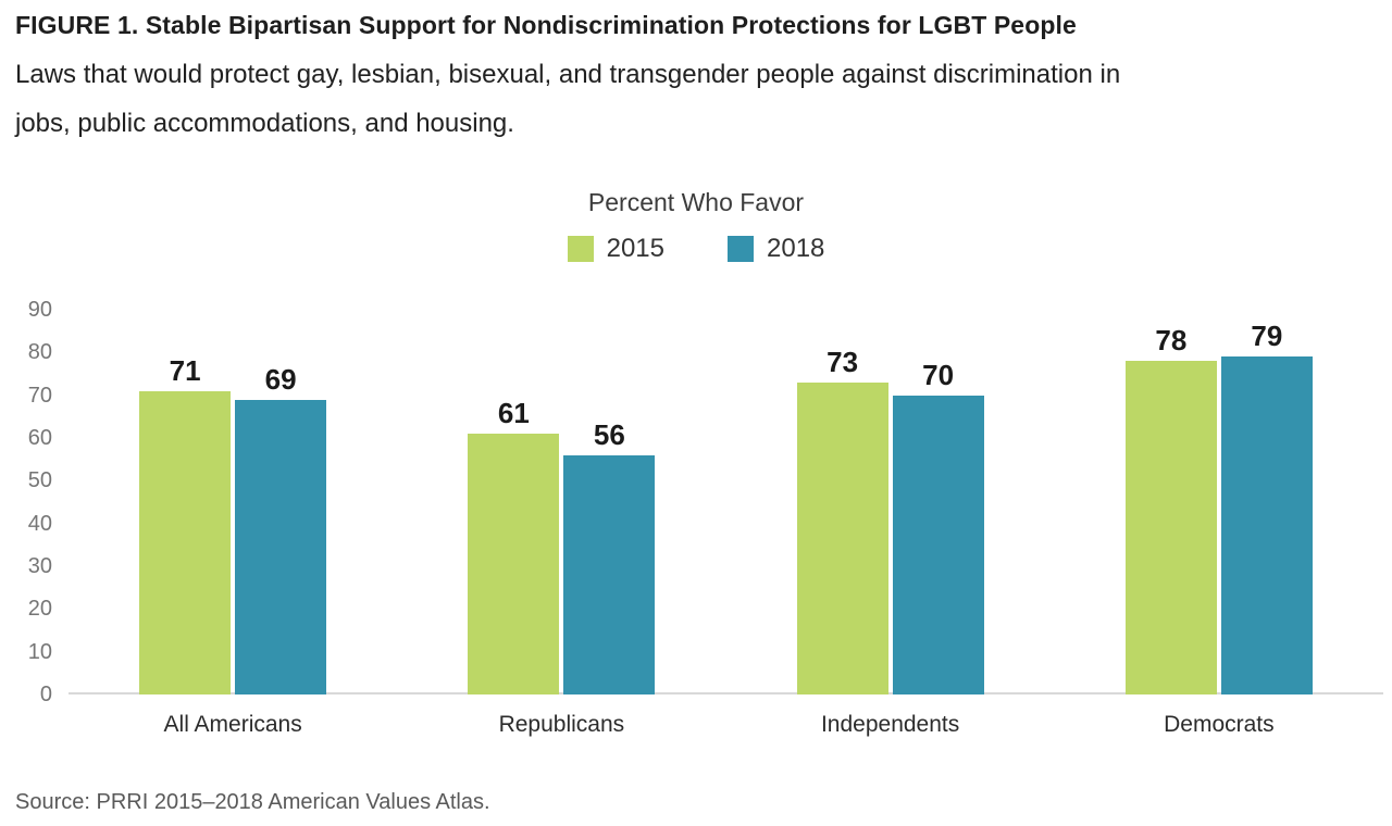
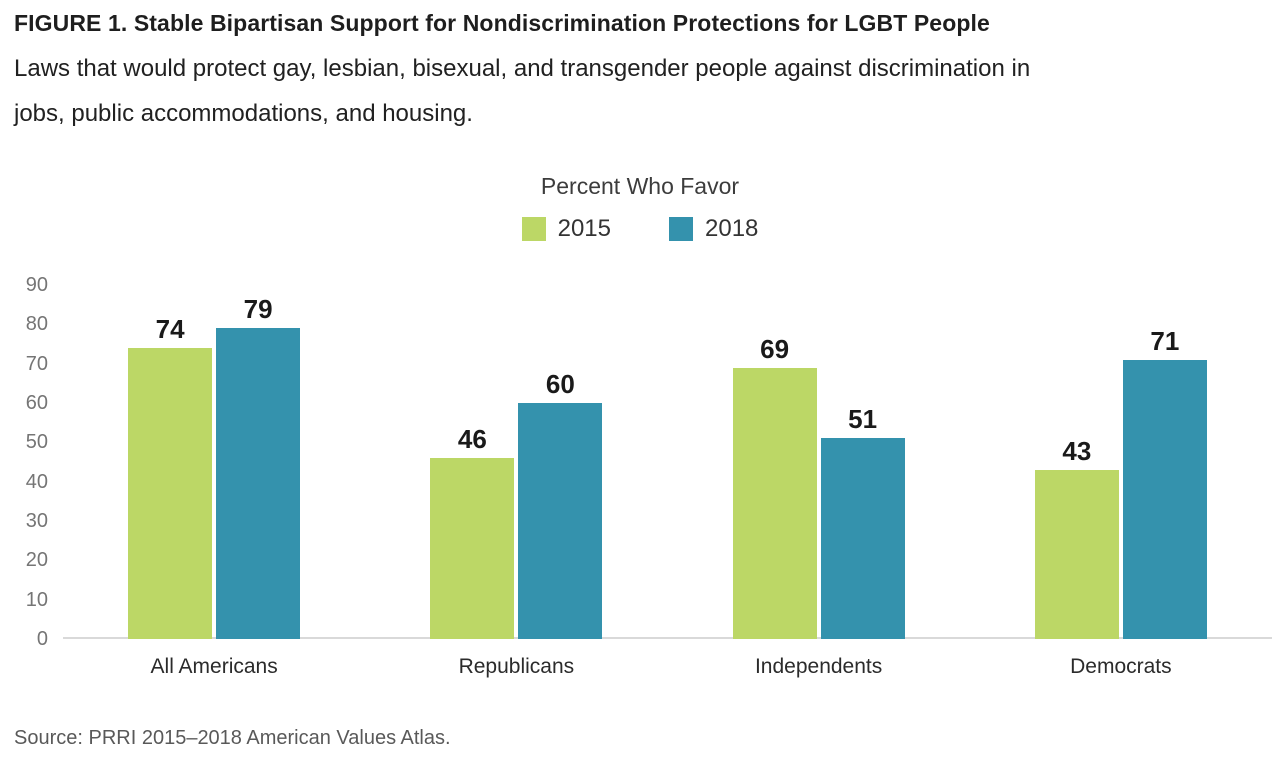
2015/All Americans: 71 -> 74
2018/All Americans: 69 -> 79
2015/Republicans: 61 -> 46
2018/Republicans: 56 -> 60
2015/Independents: 73 -> 69
2018/Independents: 70 -> 51
2015/Democrats: 78 -> 43
2018/Democrats: 79 -> 71
